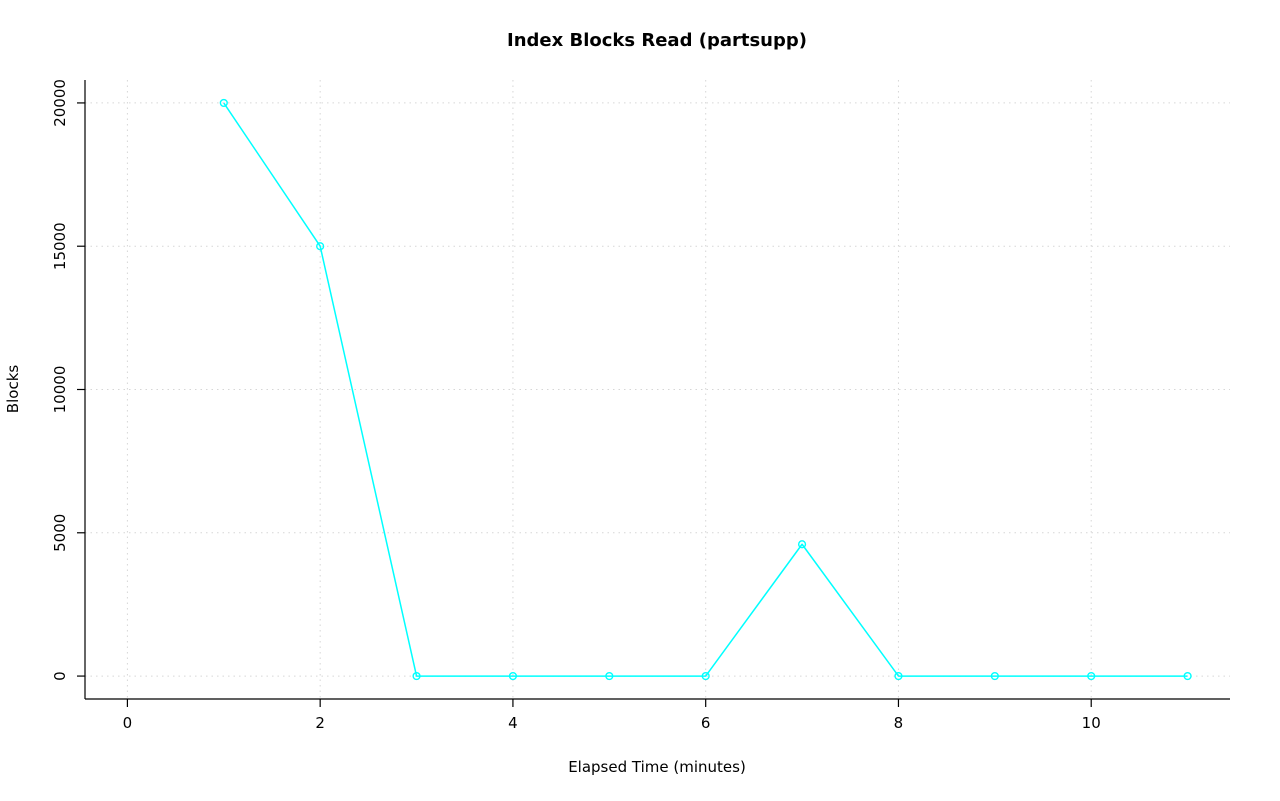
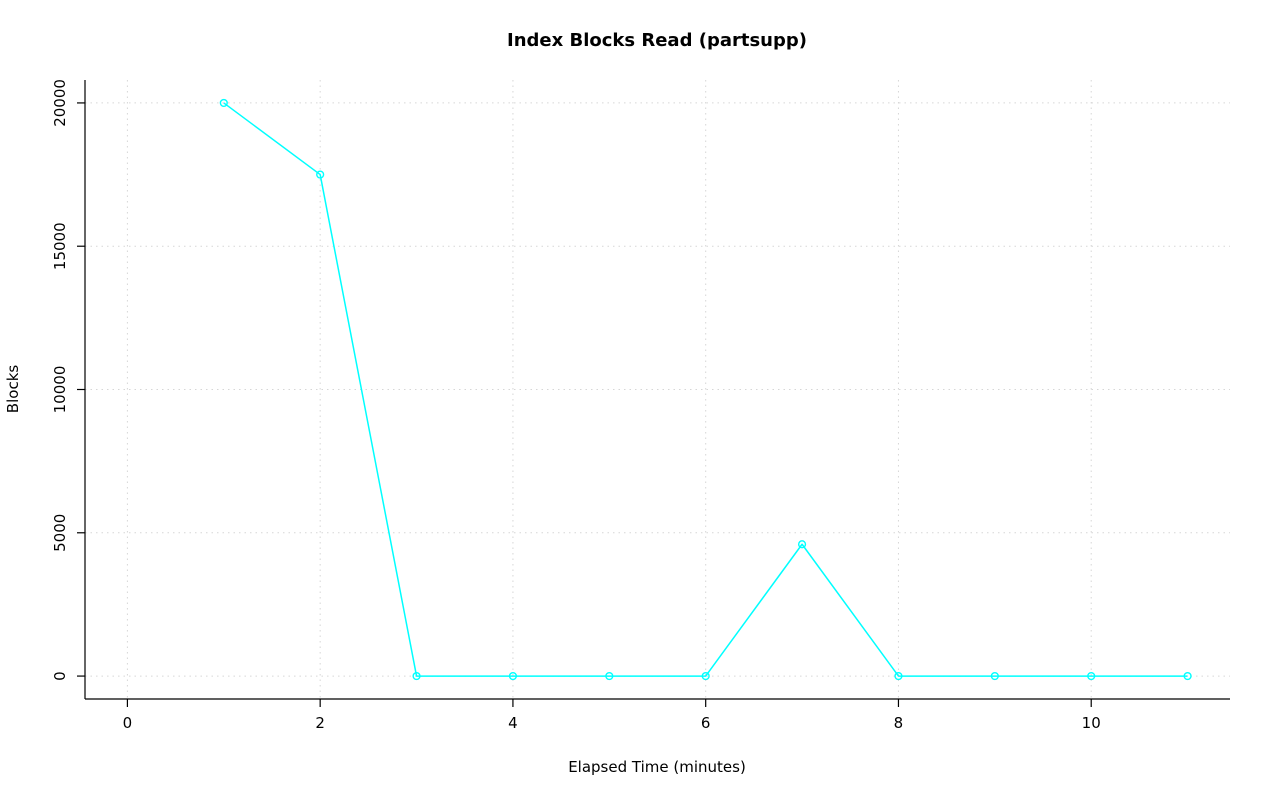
2: 15000 -> 17500
